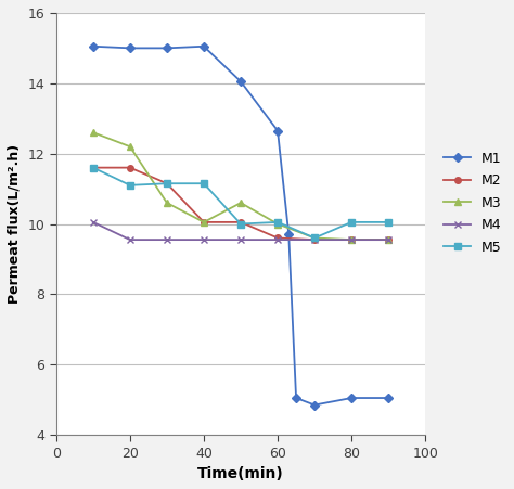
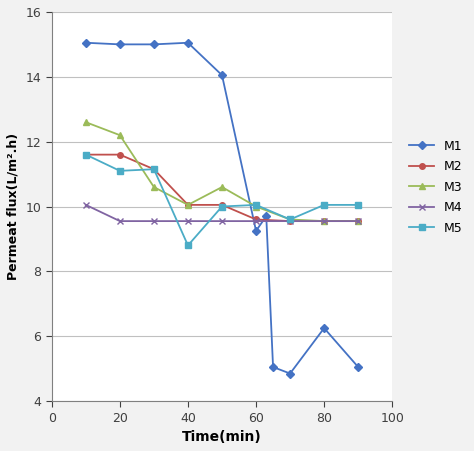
M5/40: 11.15 -> 8.80
M1/60: 12.65 -> 9.25
M1/80: 5.05 -> 6.25
